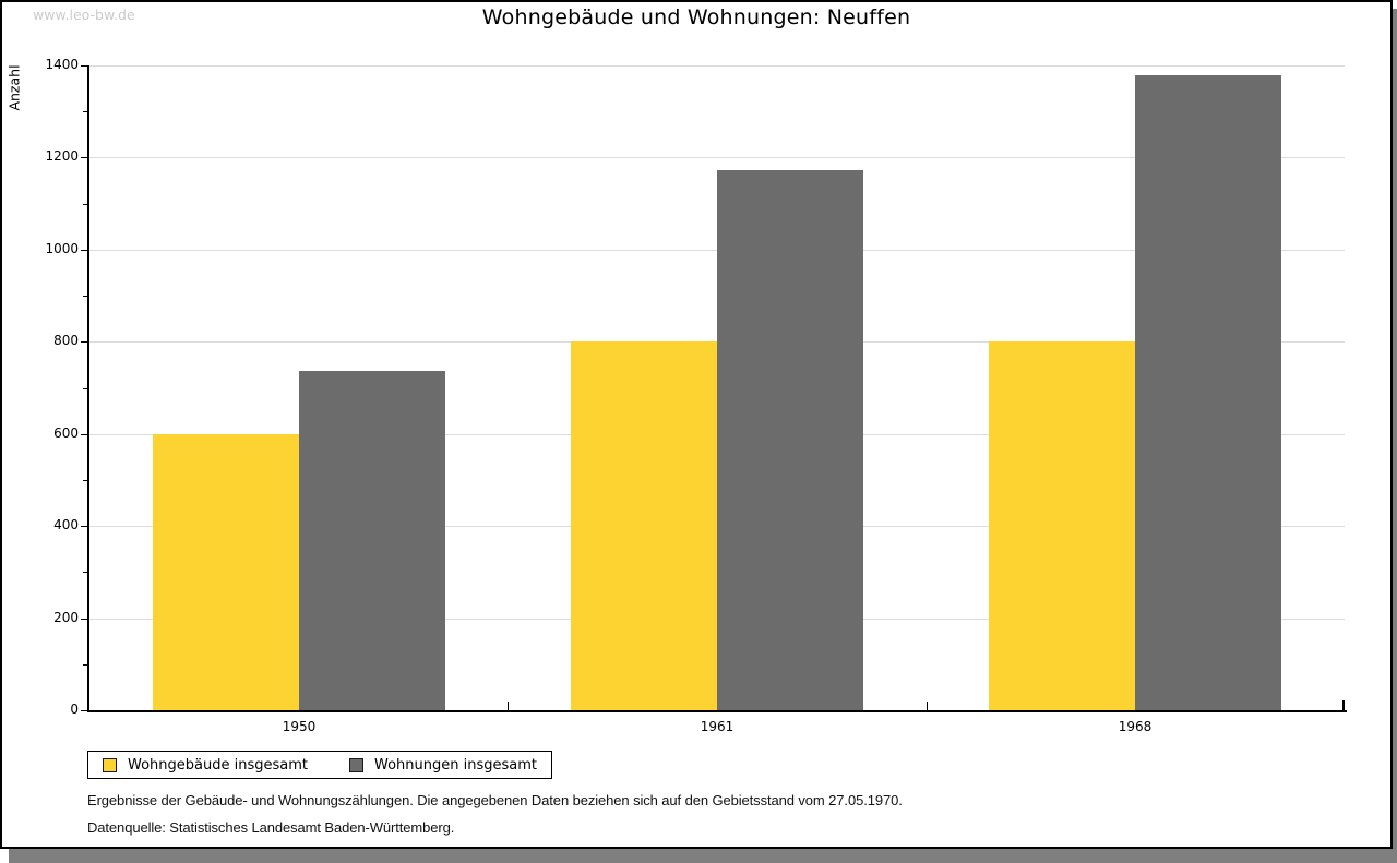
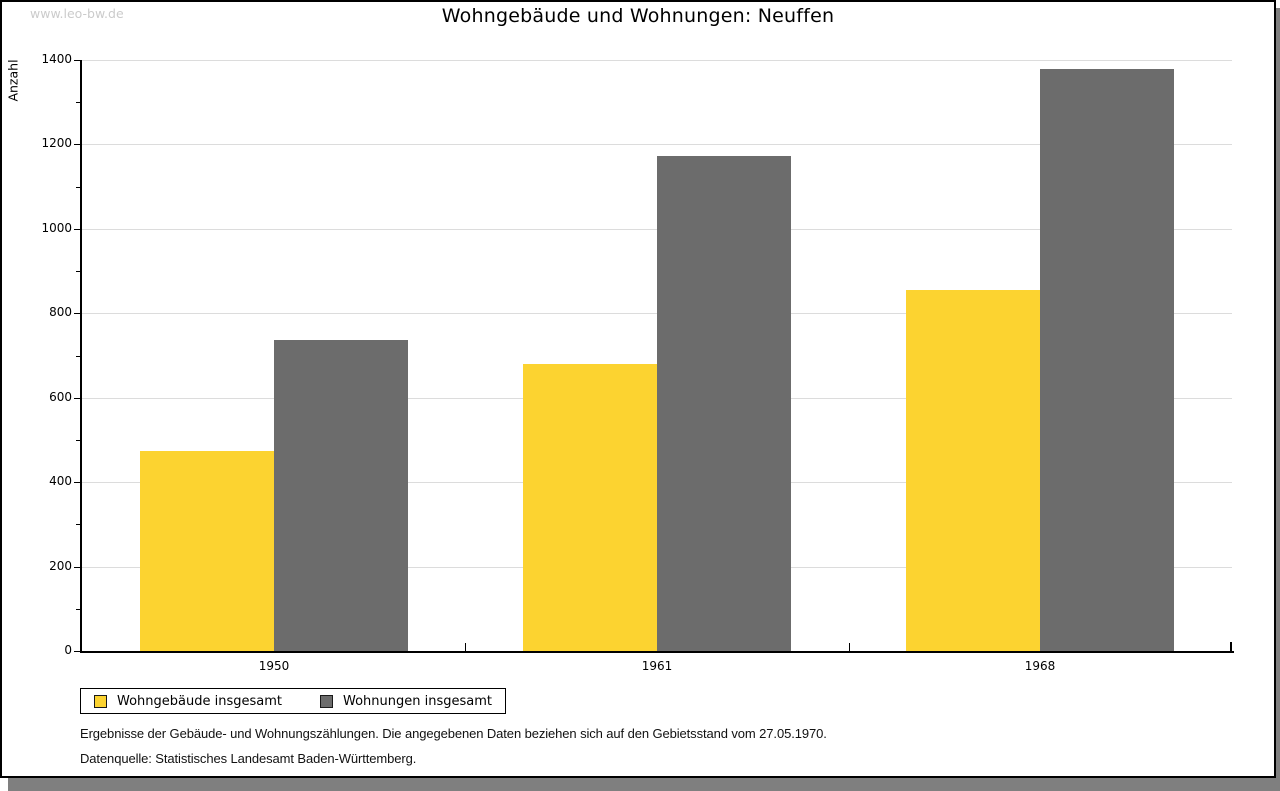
Wohngebäude insgesamt/1950: 600 -> 470
Wohngebäude insgesamt/1961: 800 -> 680
Wohngebäude insgesamt/1968: 800 -> 860
